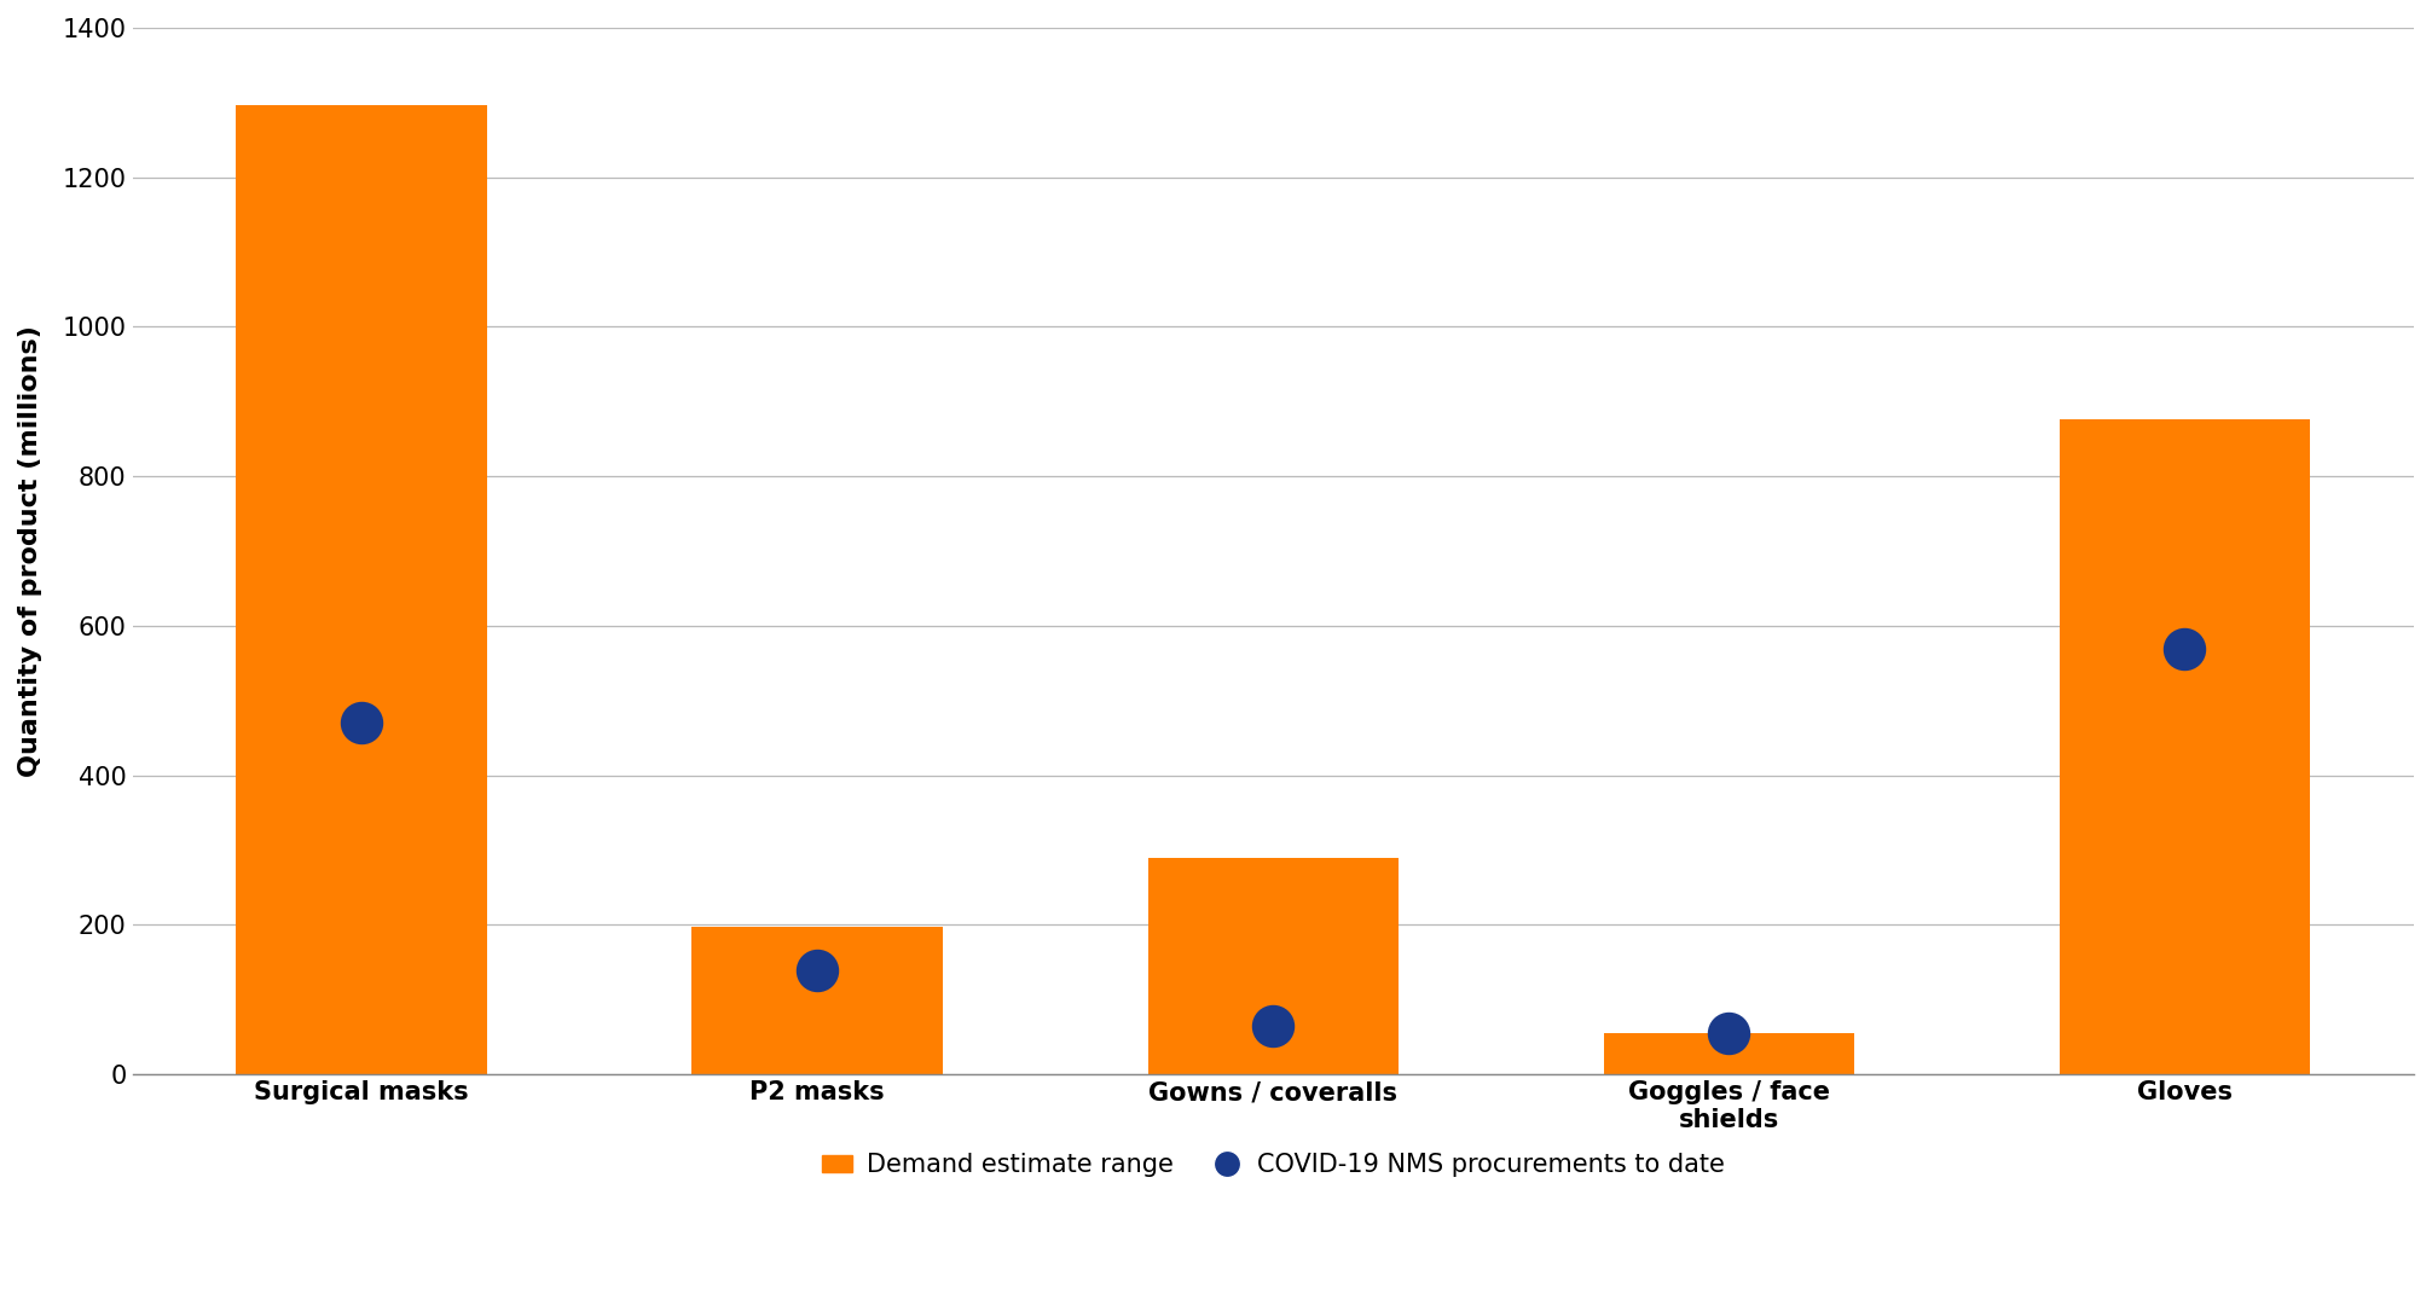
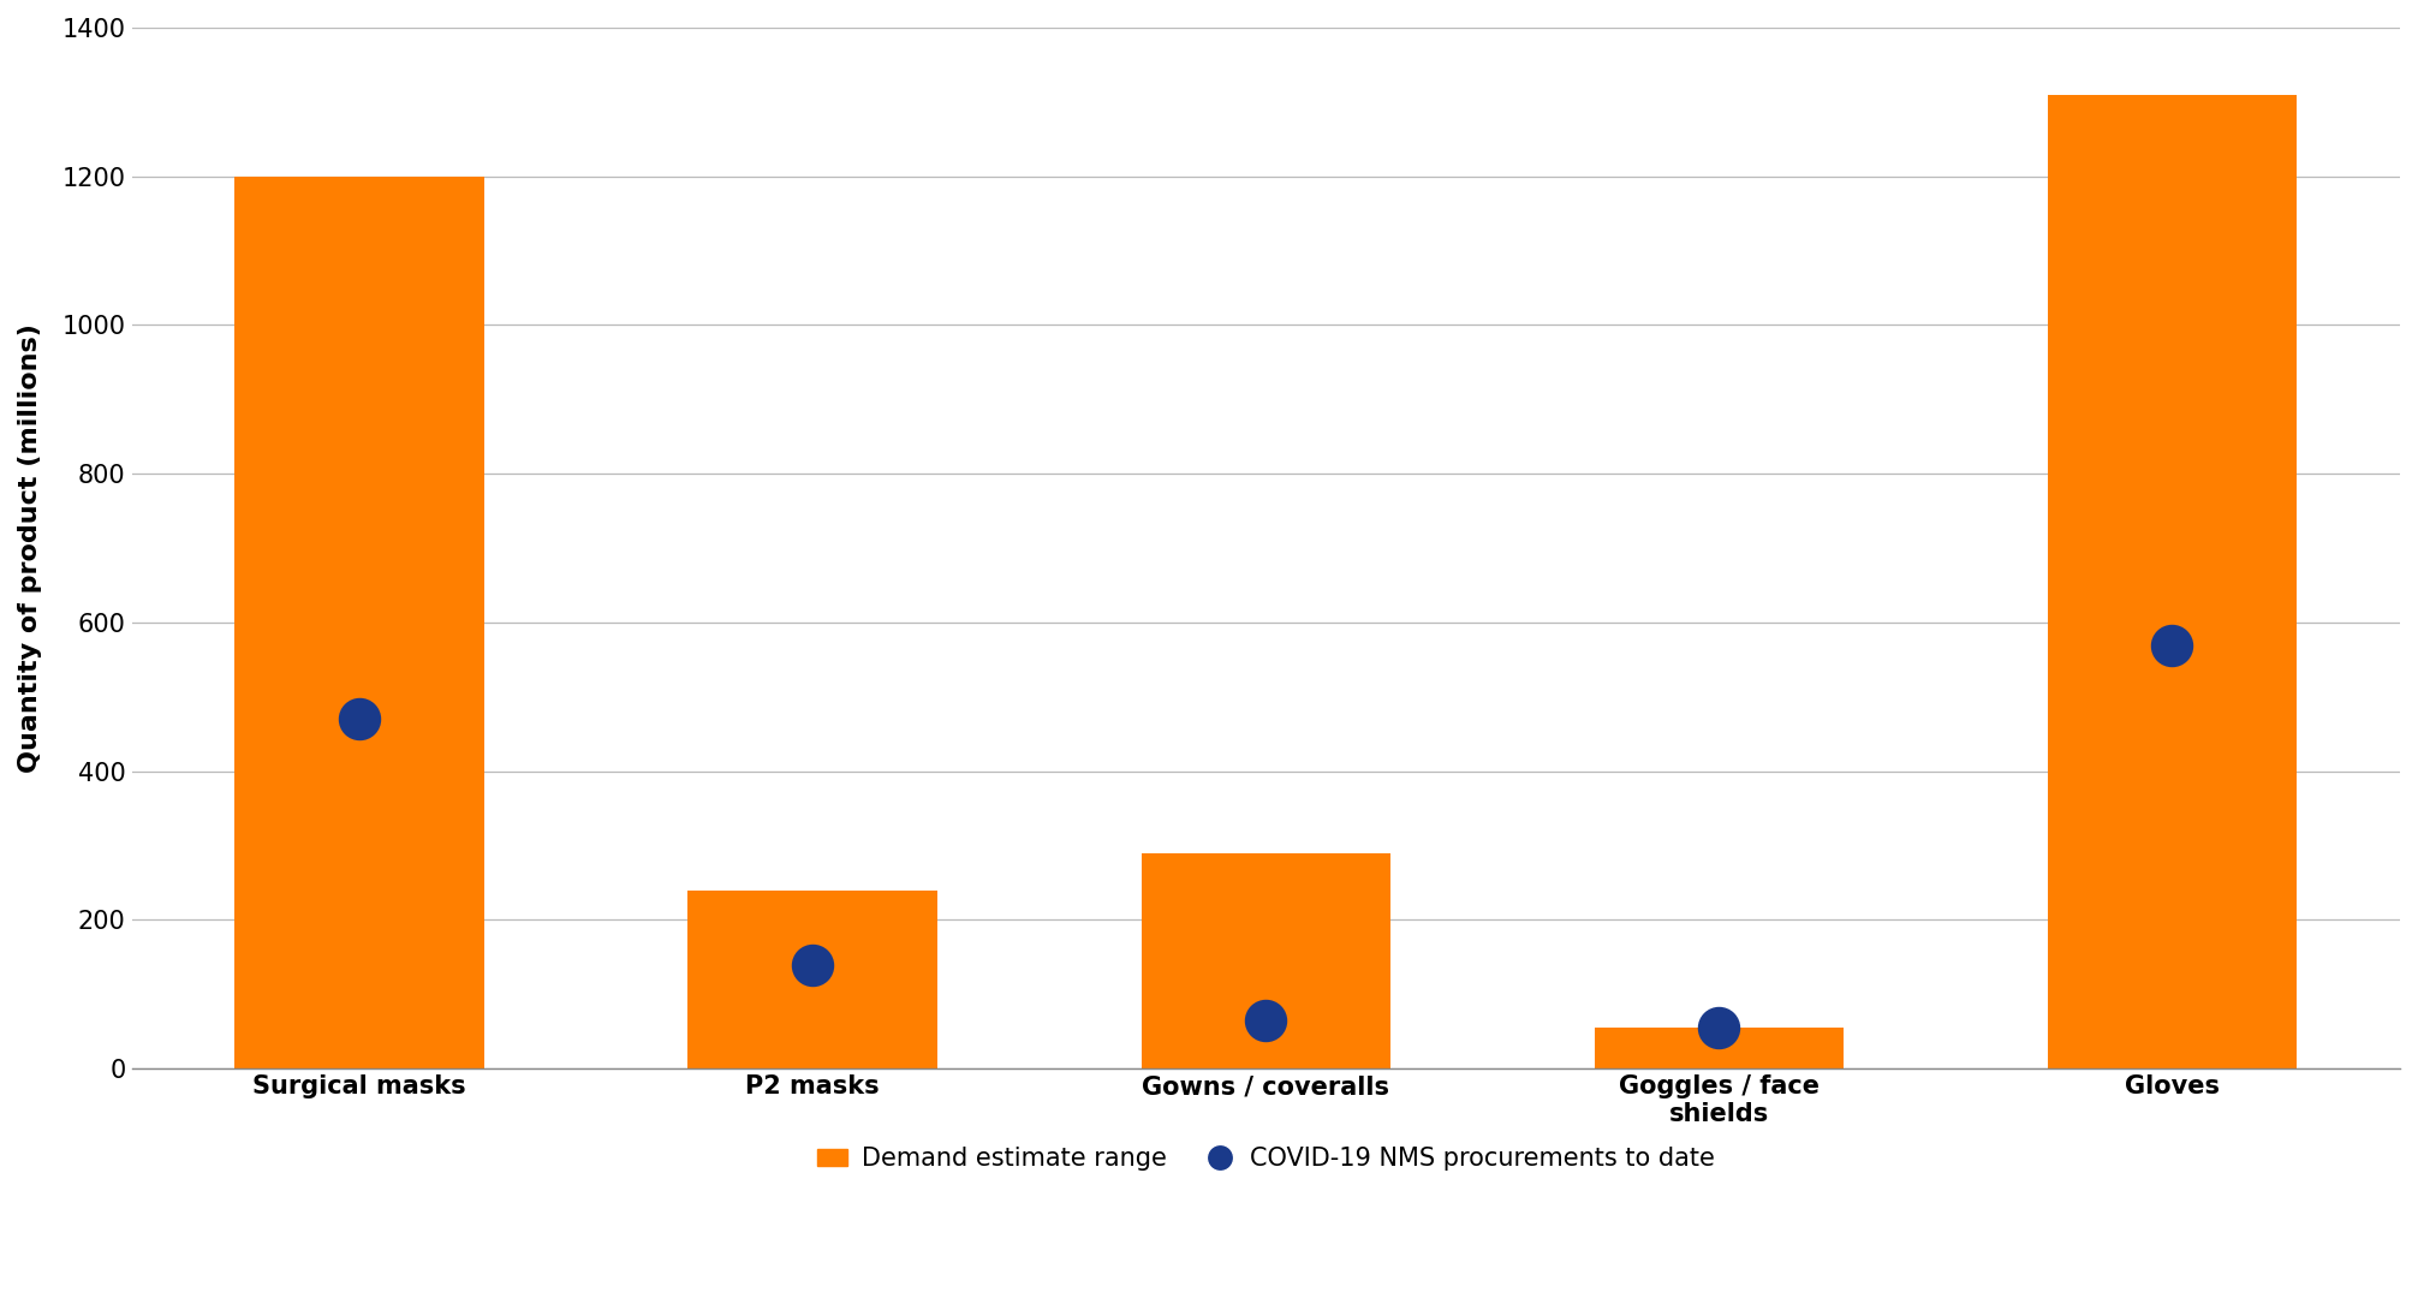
Demand estimate range/Surgical masks: 1296 -> 1200
Demand estimate range/P2 masks: 198 -> 240
Demand estimate range/Gloves: 876 -> 1310
